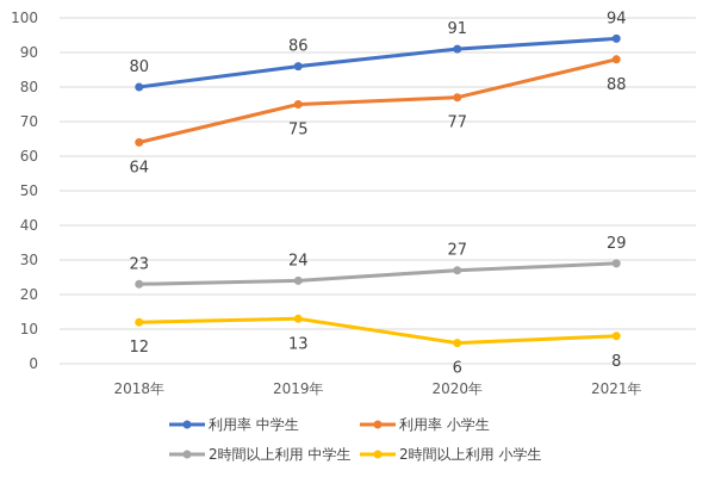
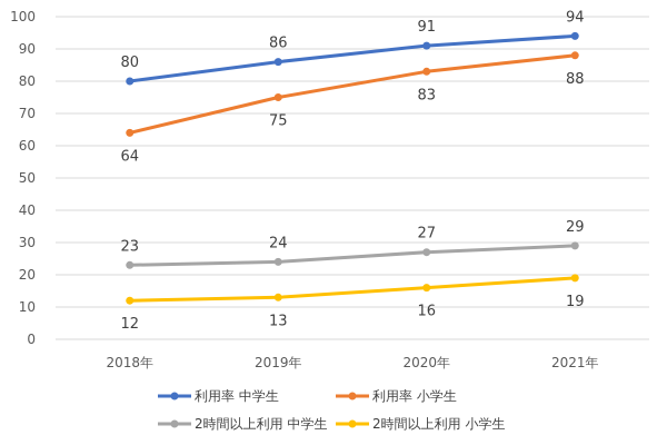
利用率 小学生/2020年: 77 -> 83
2時間以上利用 小学生/2020年: 6 -> 16
2時間以上利用 小学生/2021年: 8 -> 19
